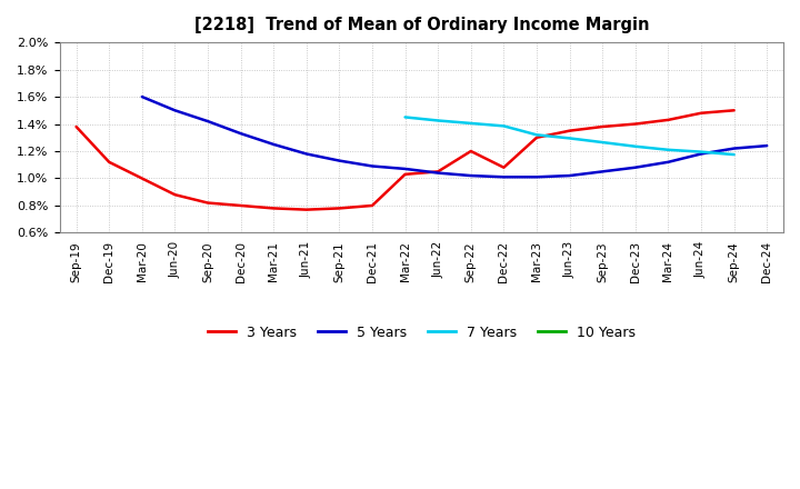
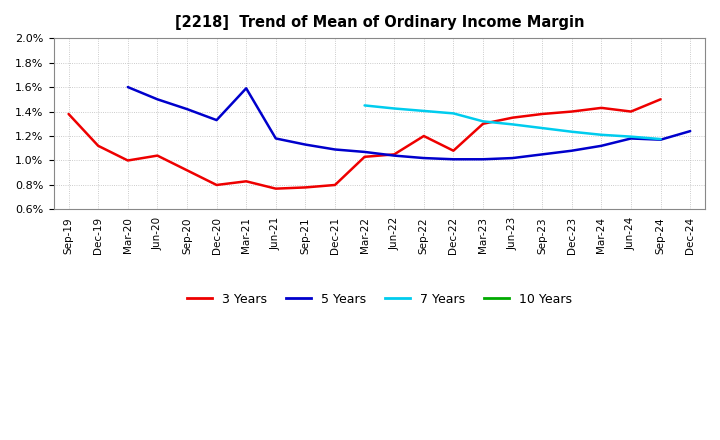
3 Years/Jun-20: 0.88% -> 1.04%
3 Years/Sep-20: 0.82% -> 0.92%
3 Years/Mar-21: 0.78% -> 0.83%
5 Years/Mar-21: 1.25% -> 1.59%
3 Years/Jun-24: 1.48% -> 1.40%
5 Years/Sep-24: 1.22% -> 1.17%
